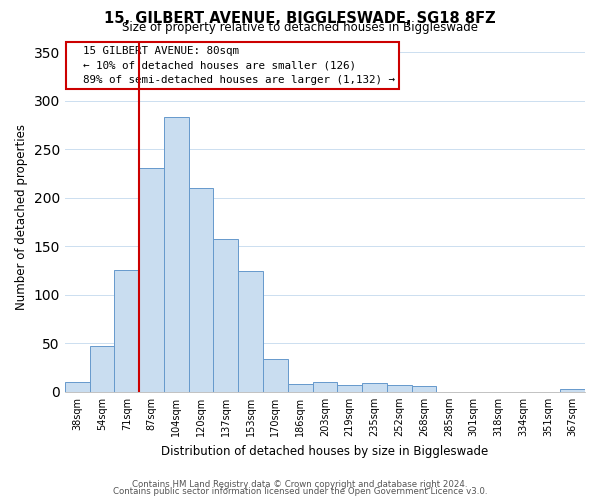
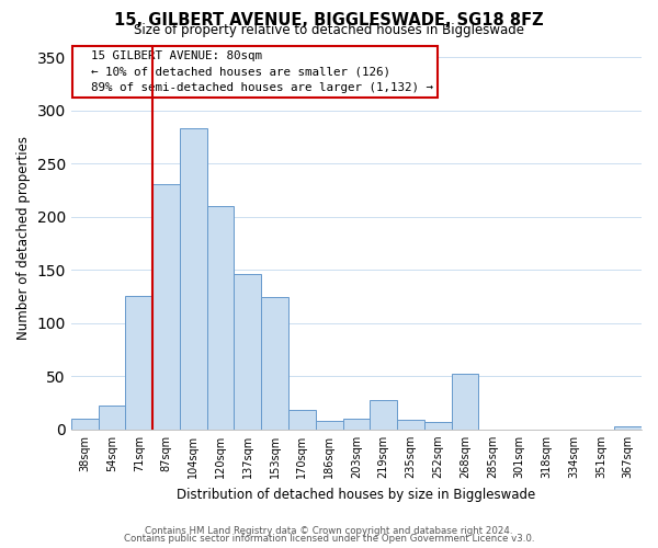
54sqm: 47 -> 22
137sqm: 157 -> 146
170sqm: 34 -> 18
219sqm: 7 -> 28
268sqm: 6 -> 52
